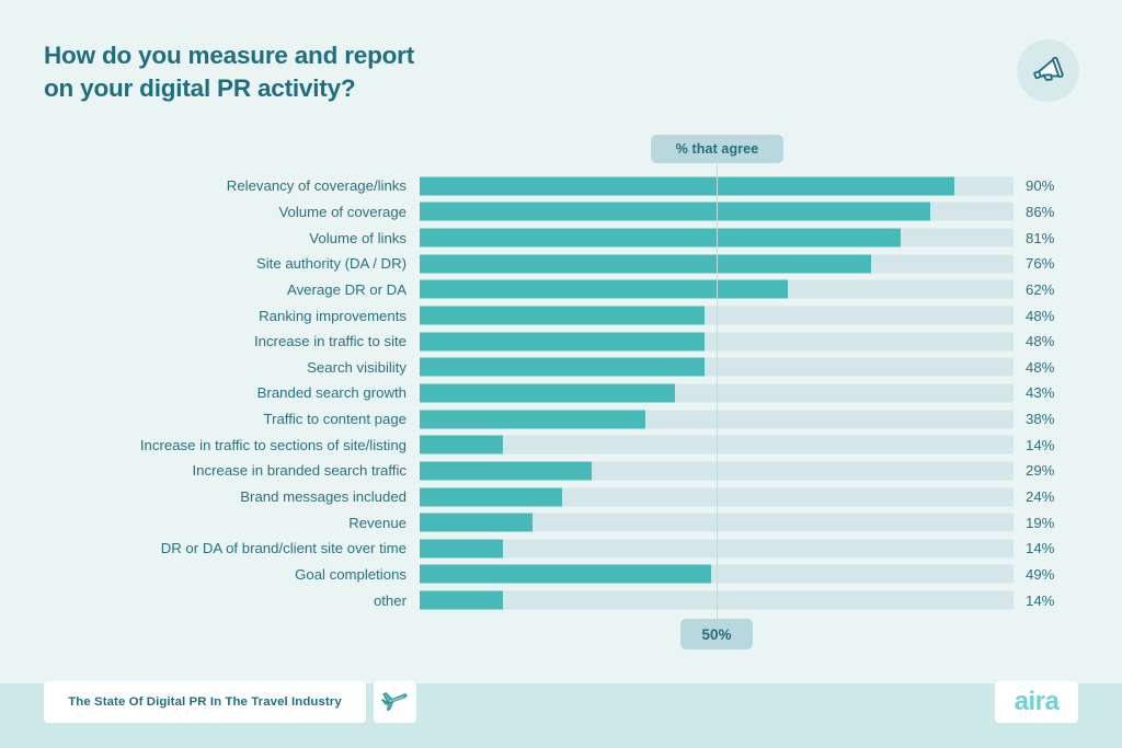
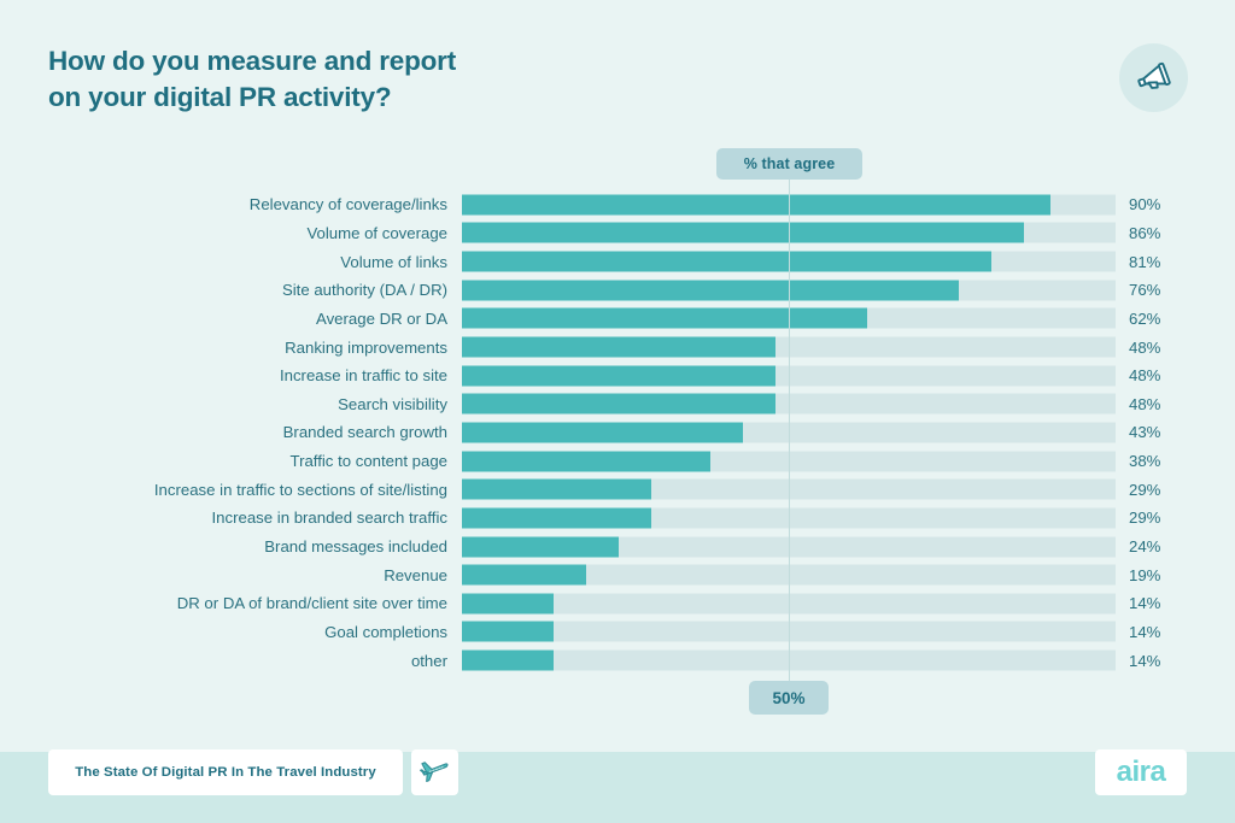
Increase in traffic to sections of site/listing: 14% -> 29%
Goal completions: 49% -> 14%
